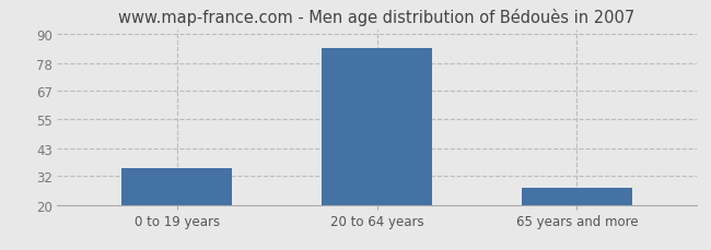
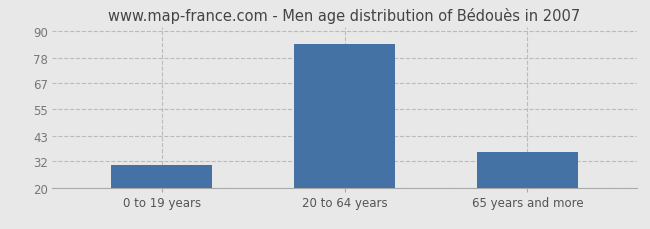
0 to 19 years: 35 -> 30
65 years and more: 27 -> 36
